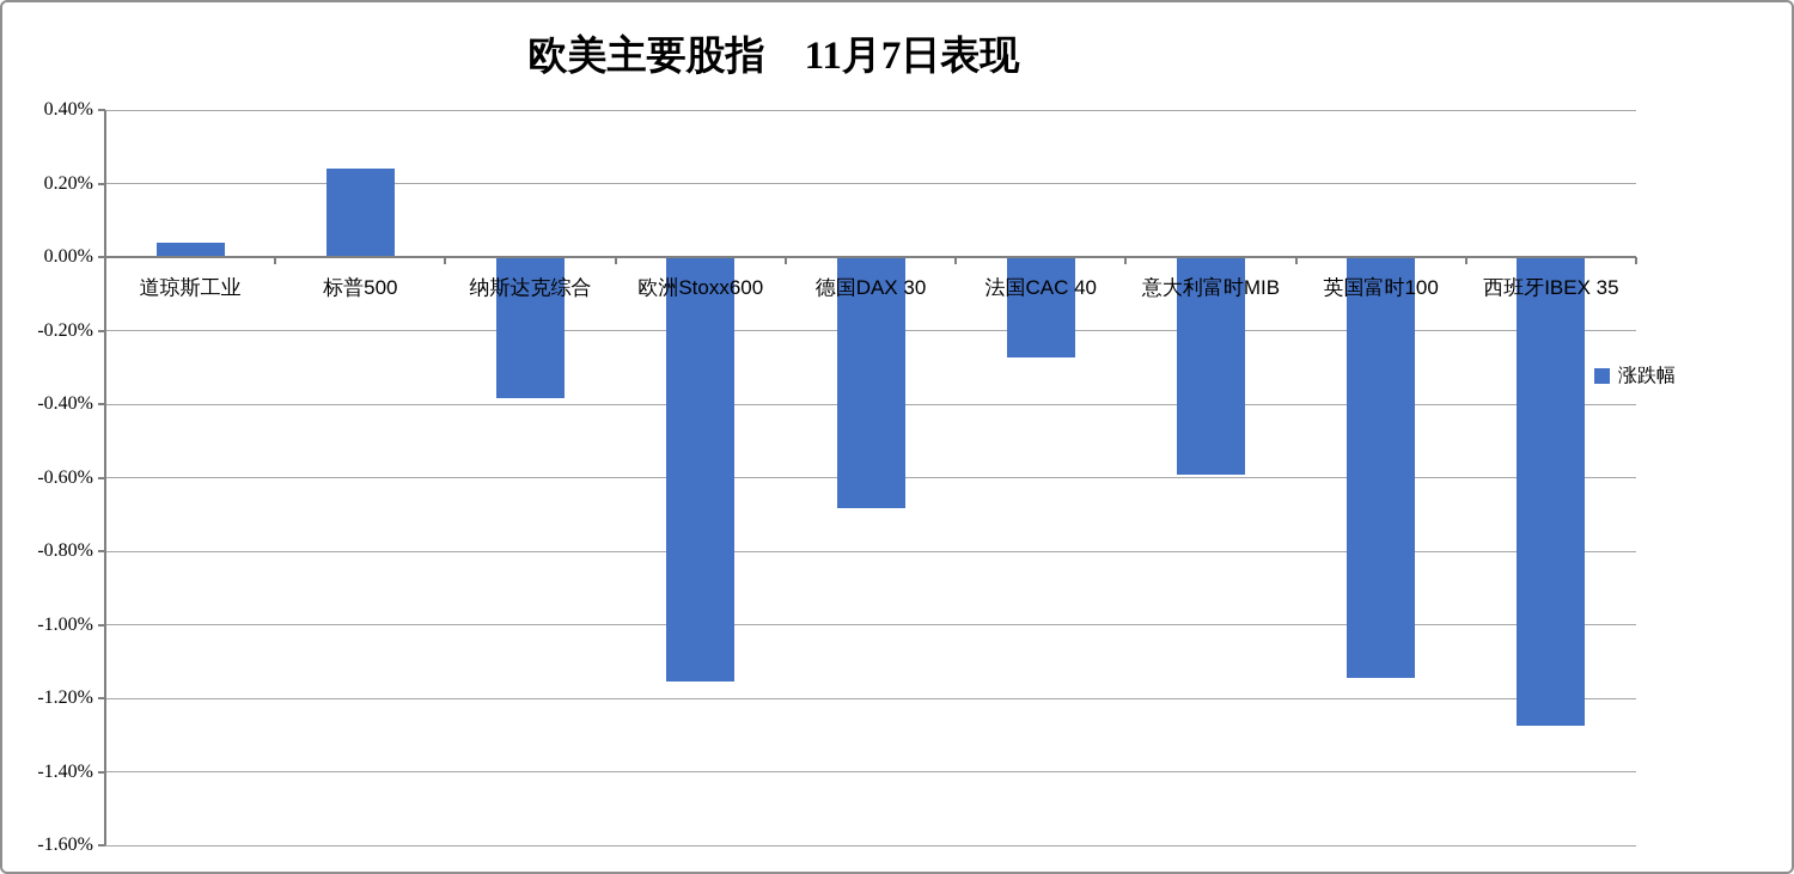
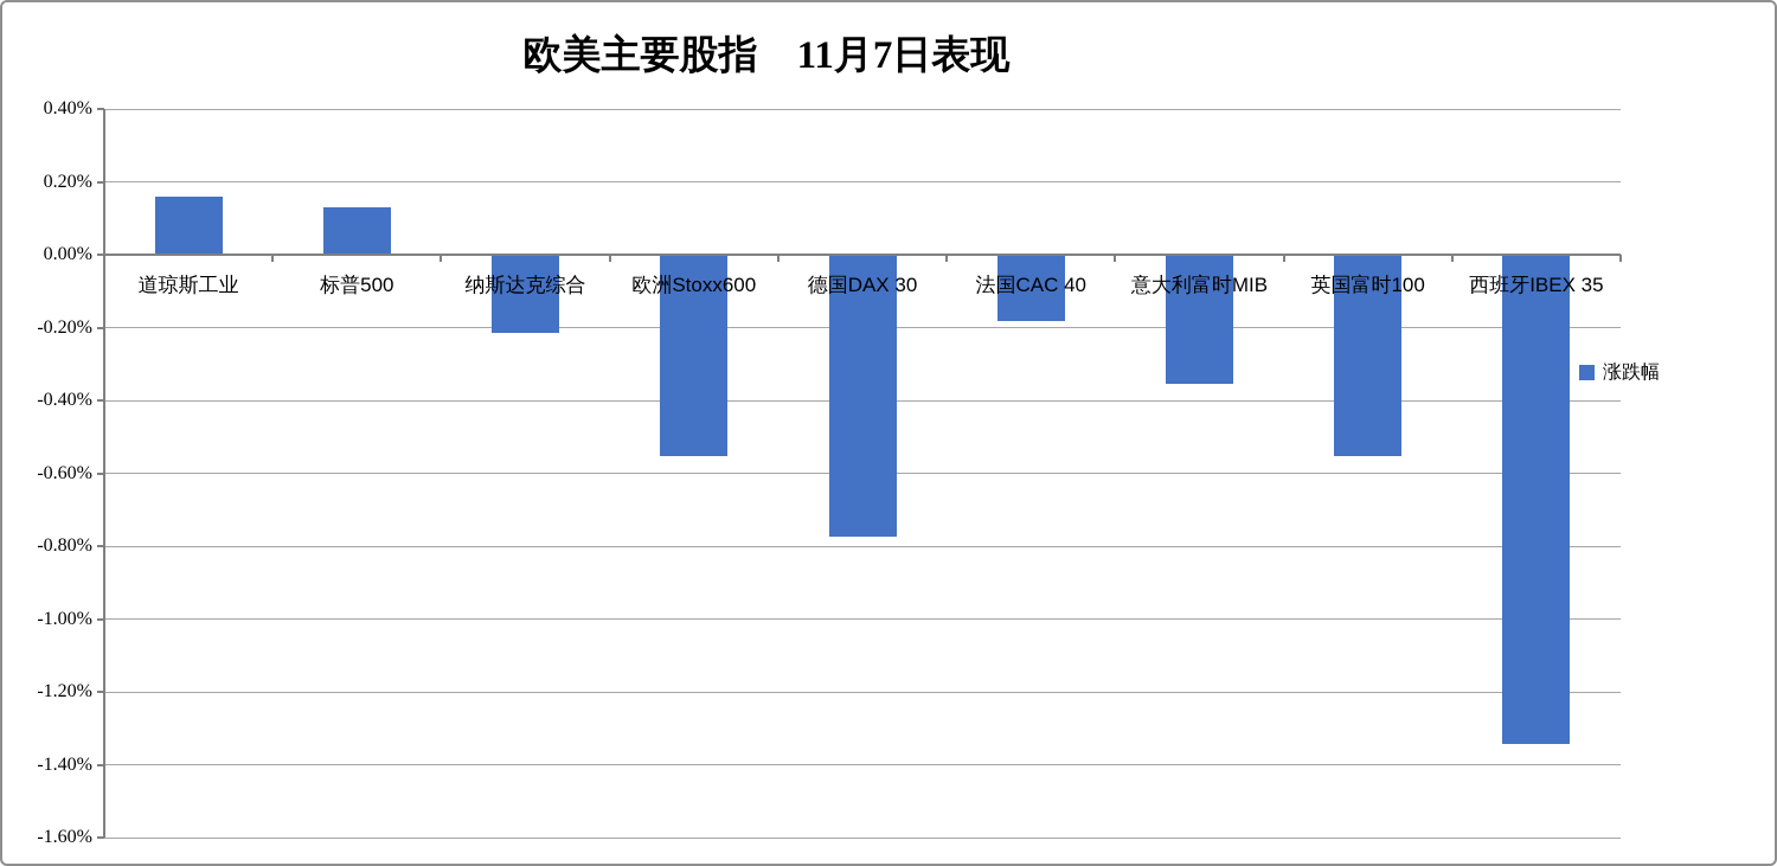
道琼斯工业: 0.04% -> 0.16%
标普500: 0.24% -> 0.13%
纳斯达克综合: -0.38% -> -0.21%
欧洲Stoxx600: -1.15% -> -0.55%
德国DAX 30: -0.68% -> -0.77%
法国CAC 40: -0.27% -> -0.18%
意大利富时MIB: -0.59% -> -0.35%
英国富时100: -1.14% -> -0.55%
西班牙IBEX 35: -1.27% -> -1.34%
